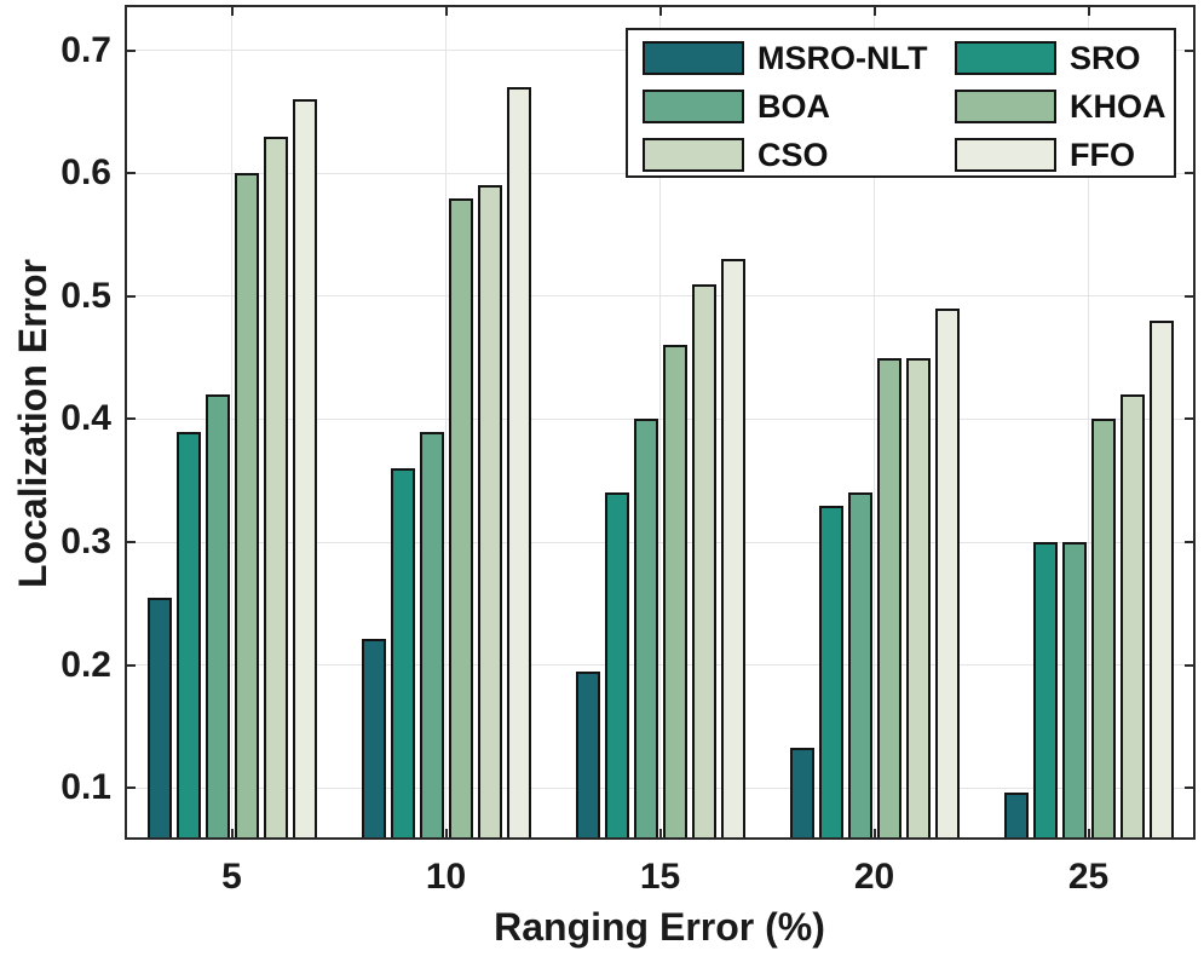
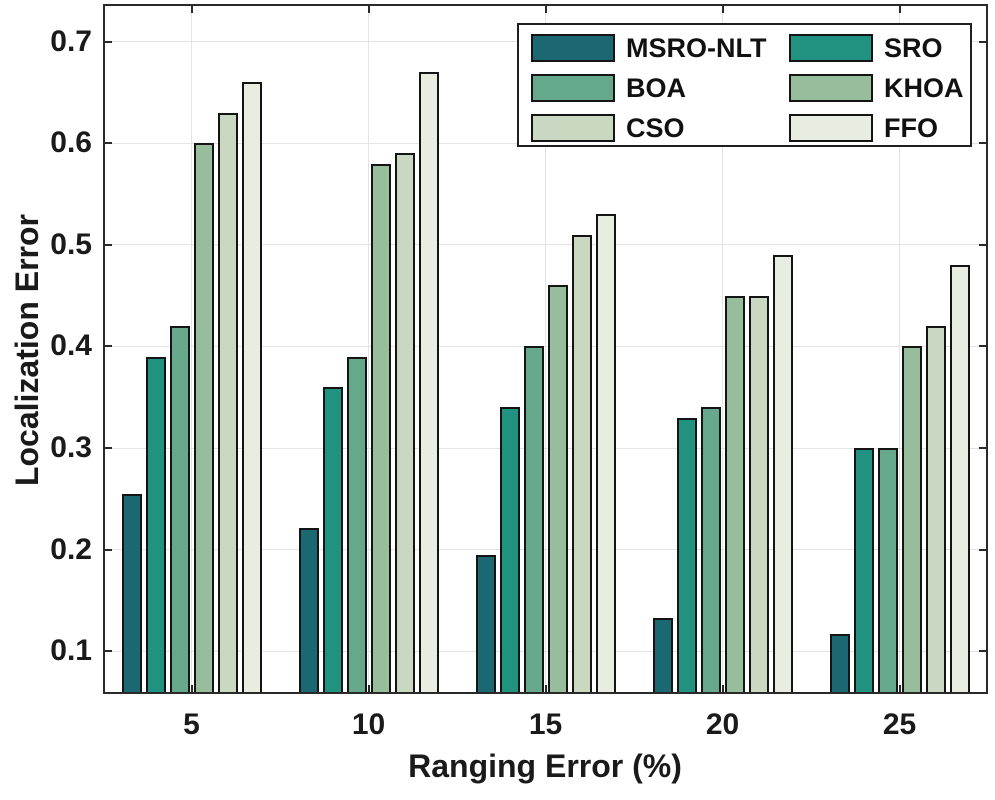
MSRO-NLT/25: 0.096 -> 0.117
